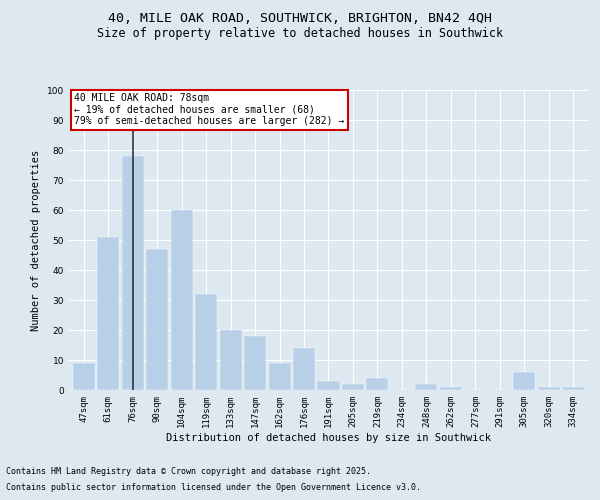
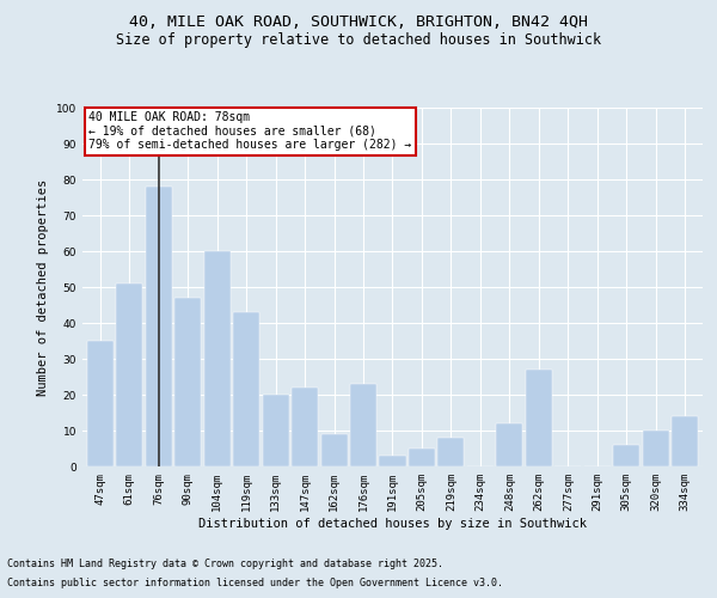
47sqm: 9 -> 35
119sqm: 32 -> 43
147sqm: 18 -> 22
176sqm: 14 -> 23
205sqm: 2 -> 5
219sqm: 4 -> 8
248sqm: 2 -> 12
262sqm: 1 -> 27
320sqm: 1 -> 10
334sqm: 1 -> 14
